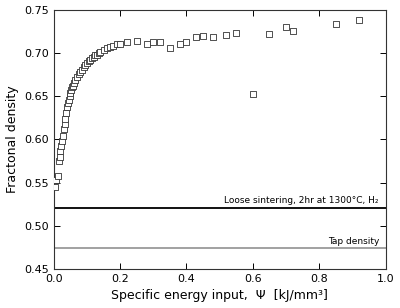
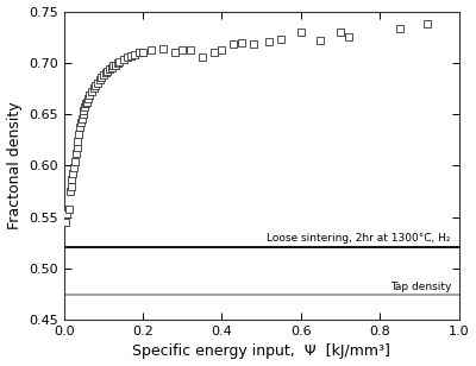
0.6: 0.652 -> 0.730
